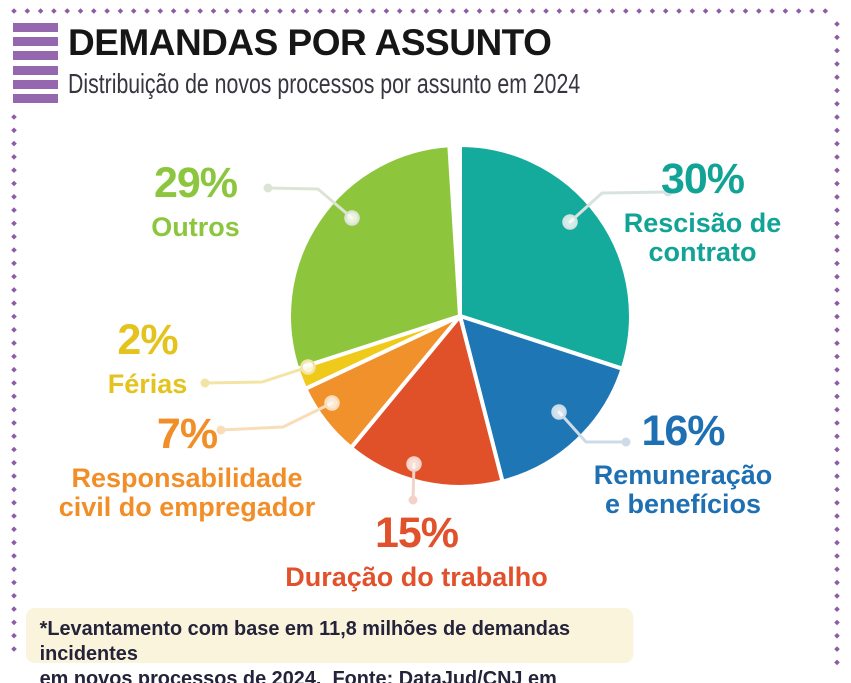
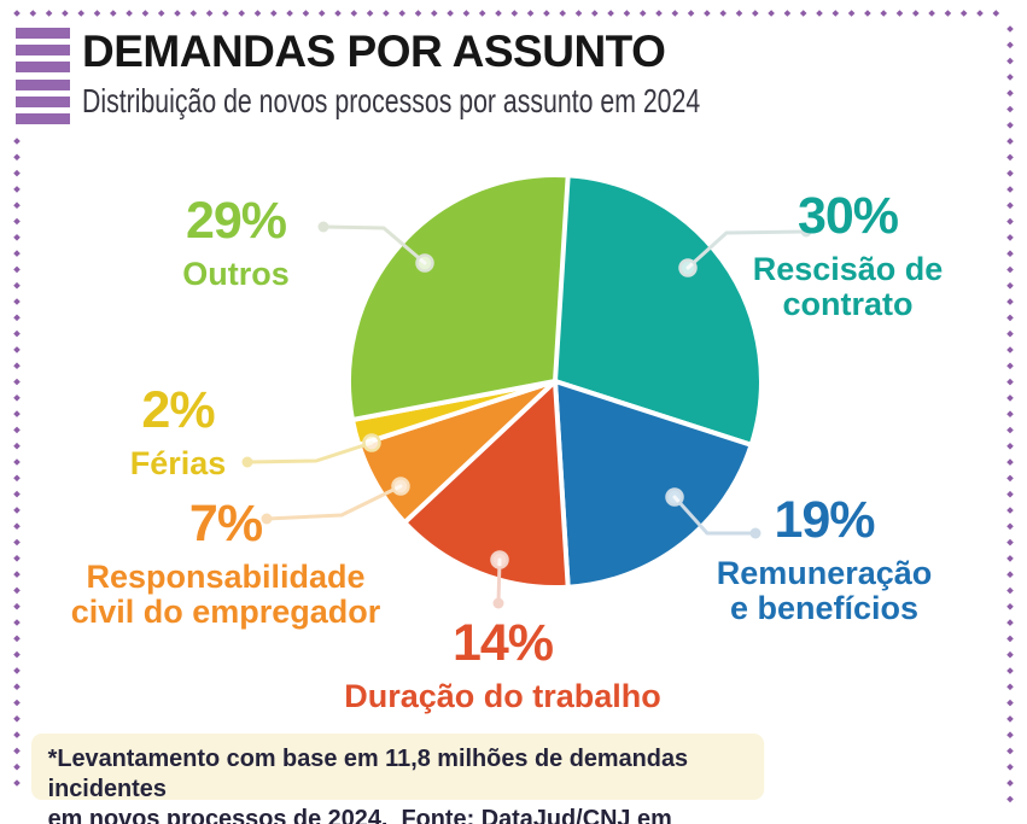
Remuneração e benefícios: 16% -> 19%
Duração do trabalho: 15% -> 14%
